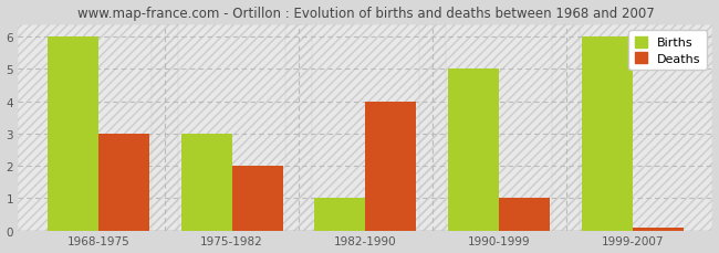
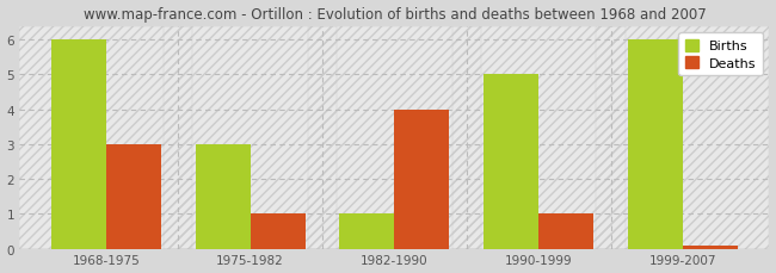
Deaths/1975-1982: 2.00 -> 1.00
